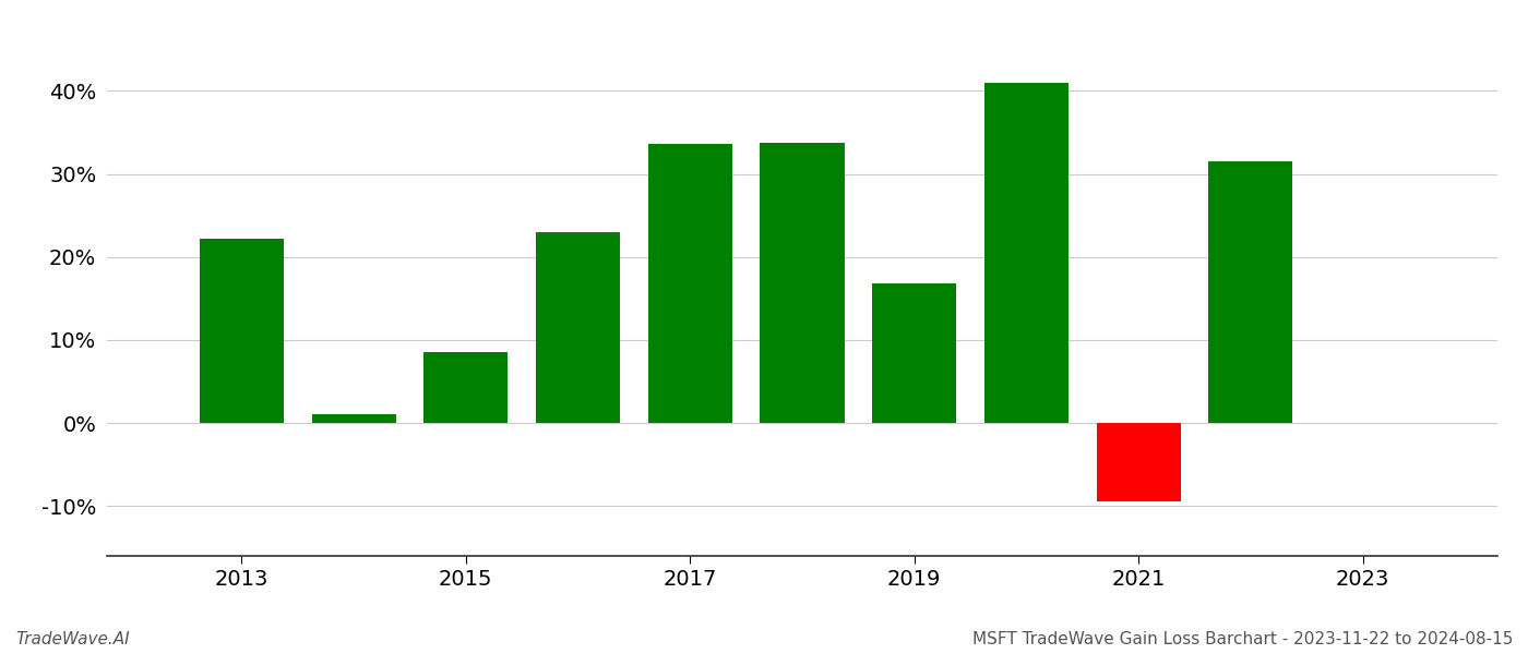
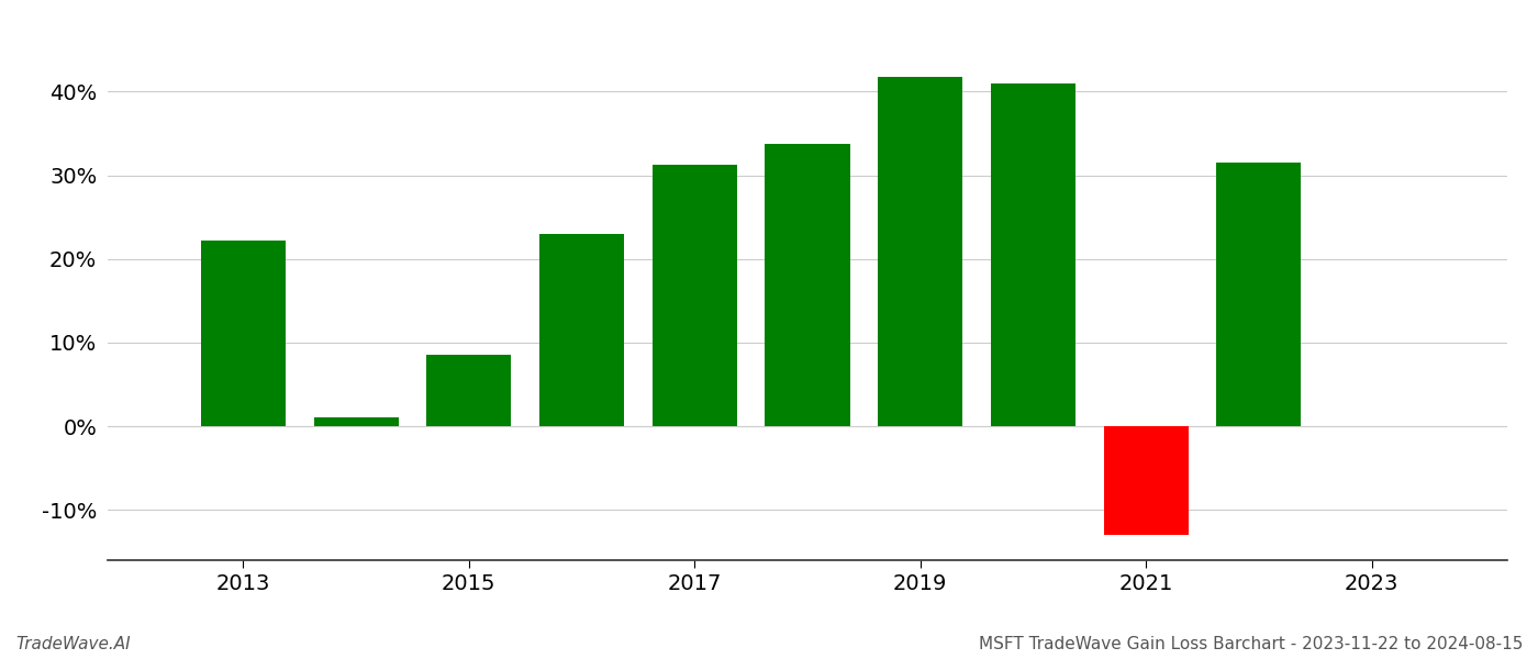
2017: 33.6% -> 31.2%
2019: 16.8% -> 41.8%
2021: -9.4% -> -13.0%
